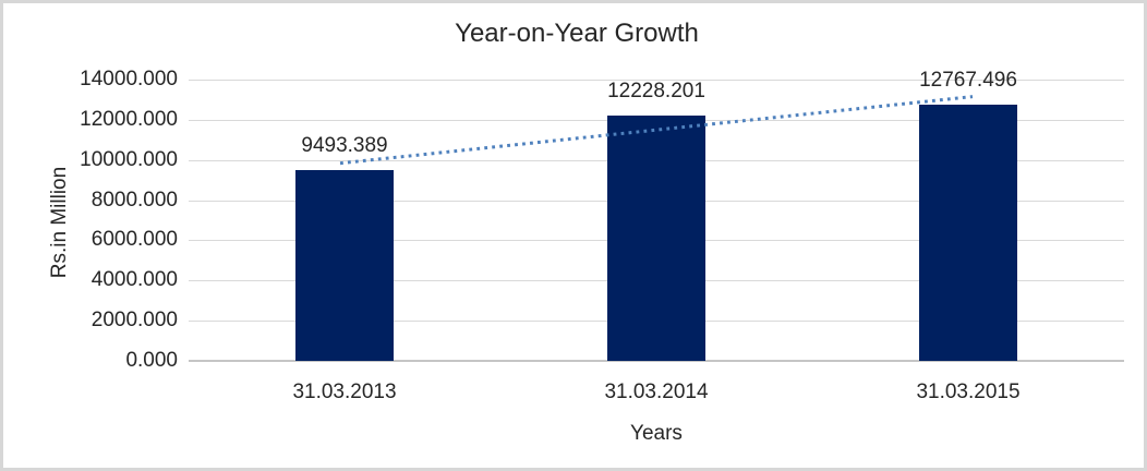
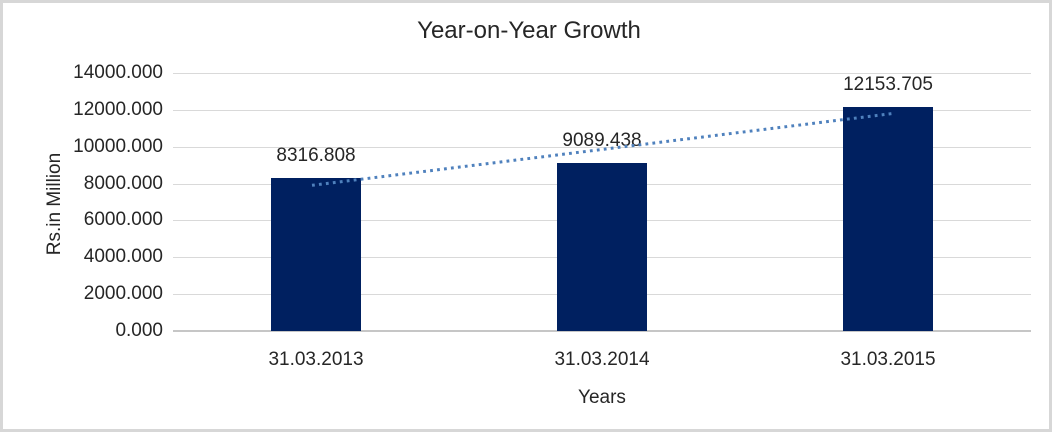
31.03.2013: 9493.389 -> 8316.808
31.03.2014: 12228.201 -> 9089.438
31.03.2015: 12767.496 -> 12153.705
